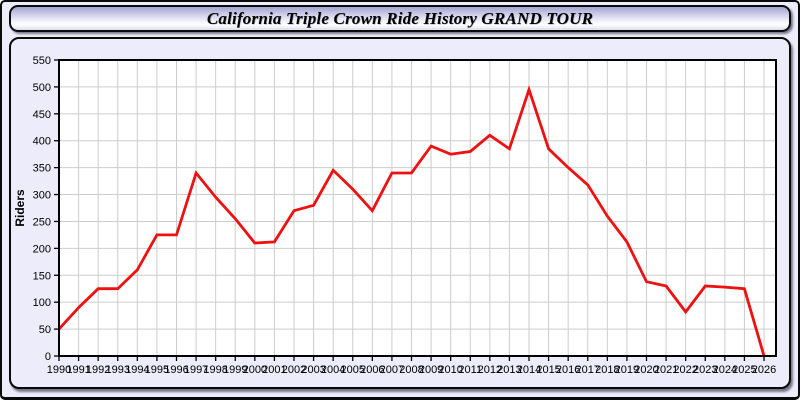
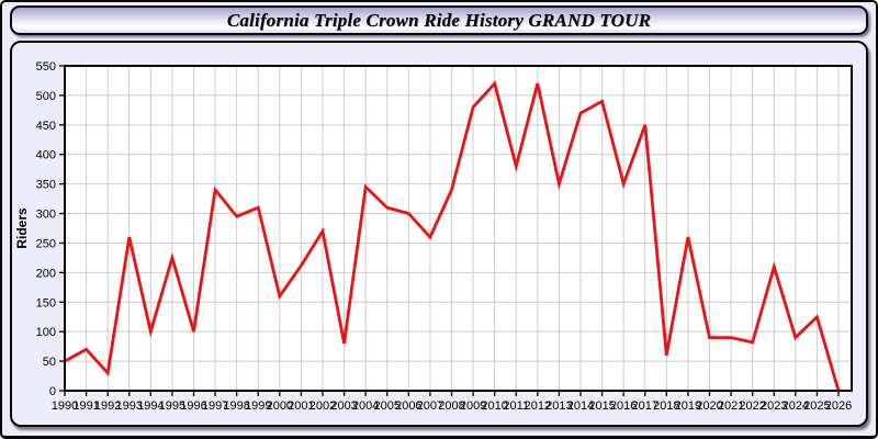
1991: 90 -> 70
1992: 120 -> 30
1993: 120 -> 260
1994: 160 -> 100
1996: 220 -> 100
1999: 260 -> 310
2000: 210 -> 160
2003: 280 -> 80
2006: 270 -> 300
2007: 340 -> 260
2009: 390 -> 480
2010: 380 -> 520
2012: 410 -> 520
2013: 380 -> 350
2014: 500 -> 470
2015: 380 -> 490
2017: 320 -> 450
2018: 260 -> 60
2019: 210 -> 260
2020: 140 -> 90
2021: 130 -> 90
2023: 130 -> 210
2024: 130 -> 90
